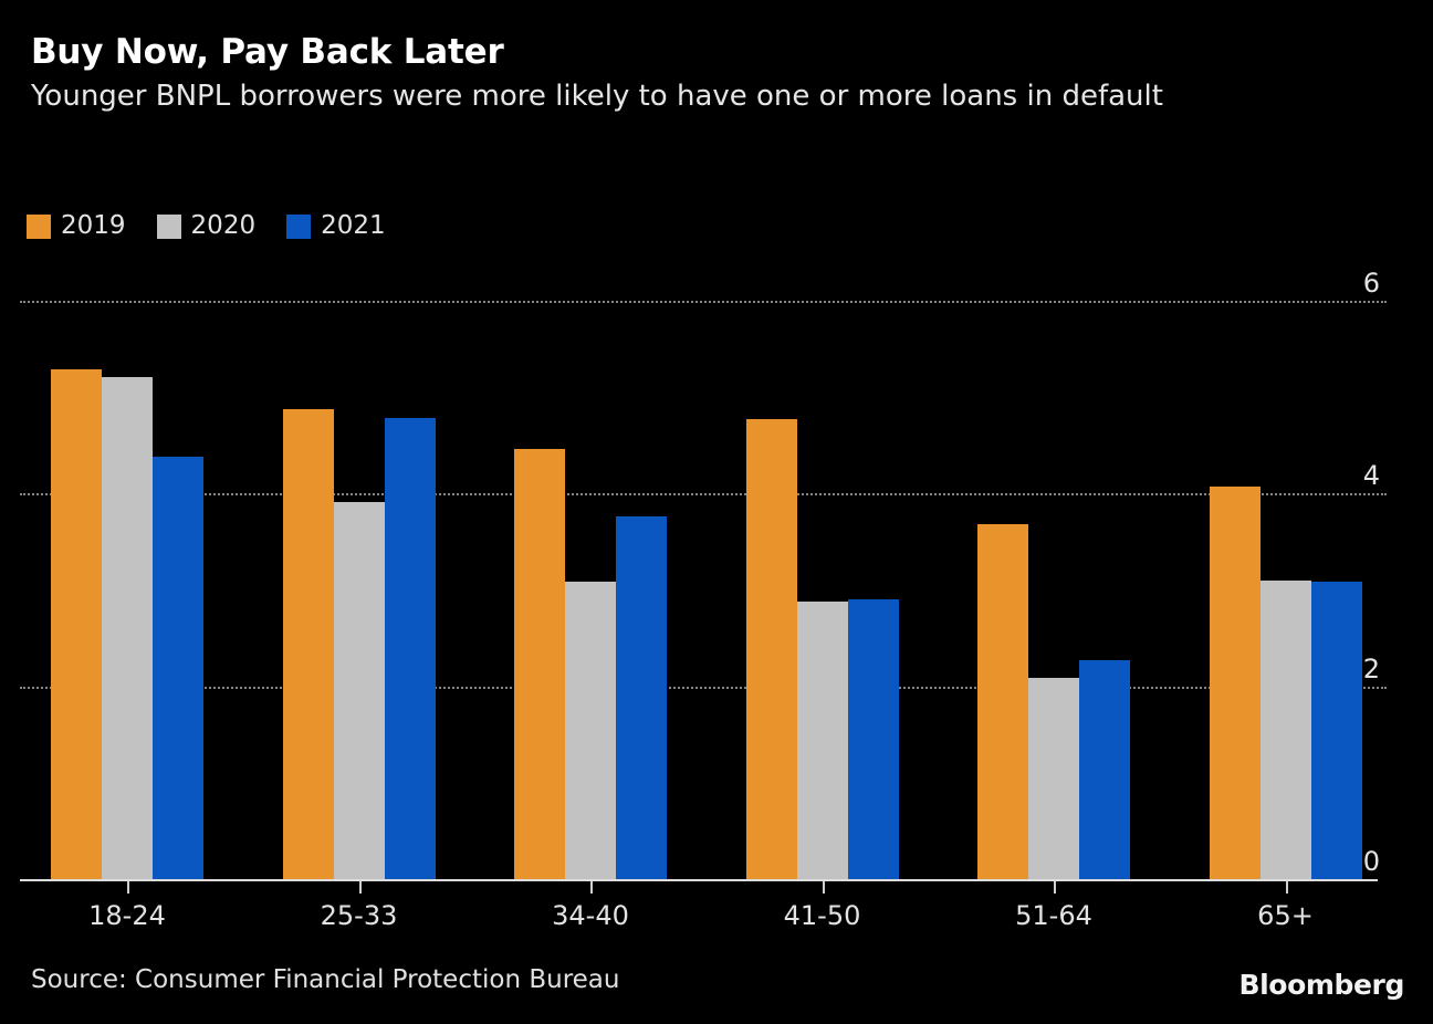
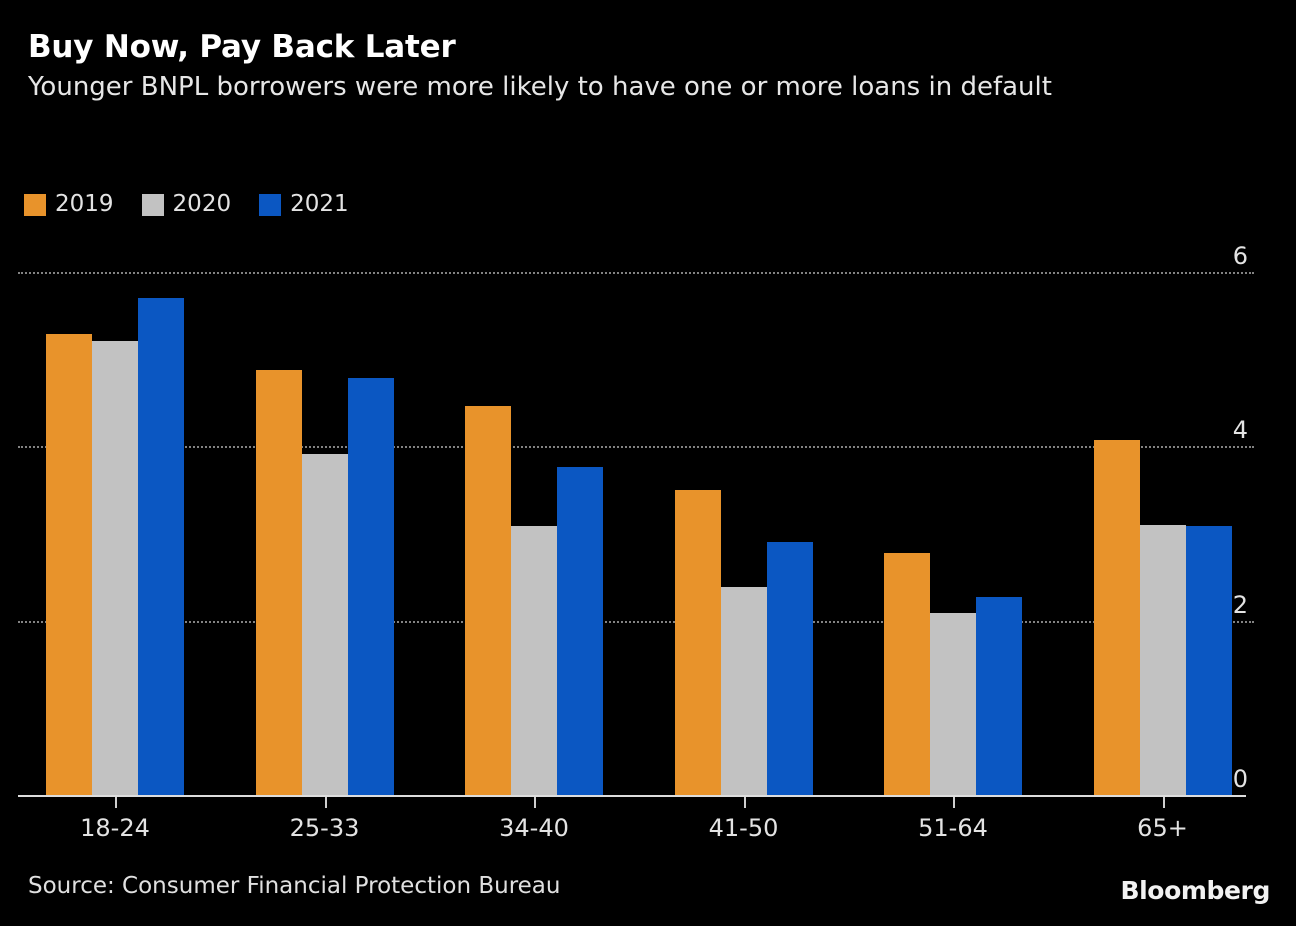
2021/18-24: 4.4 -> 5.7
2019/41-50: 4.8 -> 3.5
2020/41-50: 2.9 -> 2.4
2019/51-64: 3.7 -> 2.8
